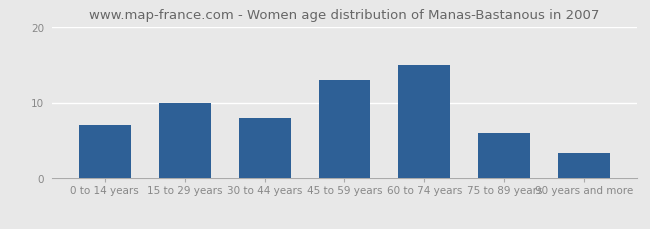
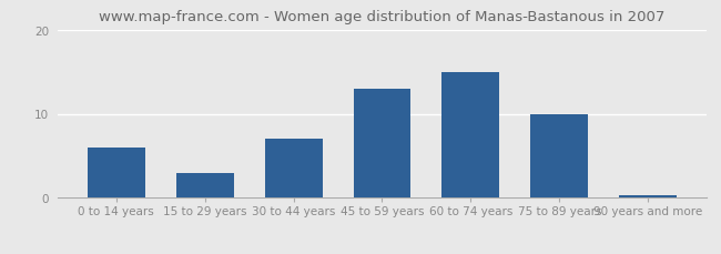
0 to 14 years: 7.0 -> 6.0
15 to 29 years: 10.0 -> 3.0
30 to 44 years: 8.0 -> 7.0
75 to 89 years: 6.0 -> 10.0
90 years and more: 3.4 -> 0.3
